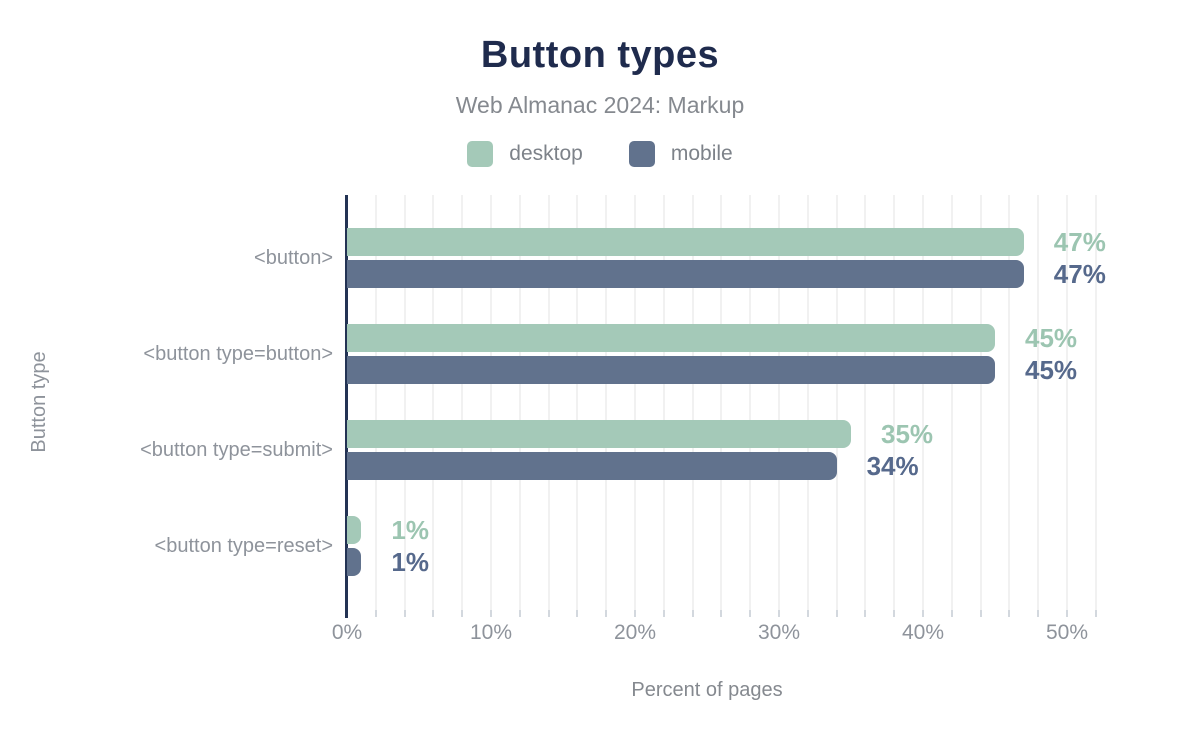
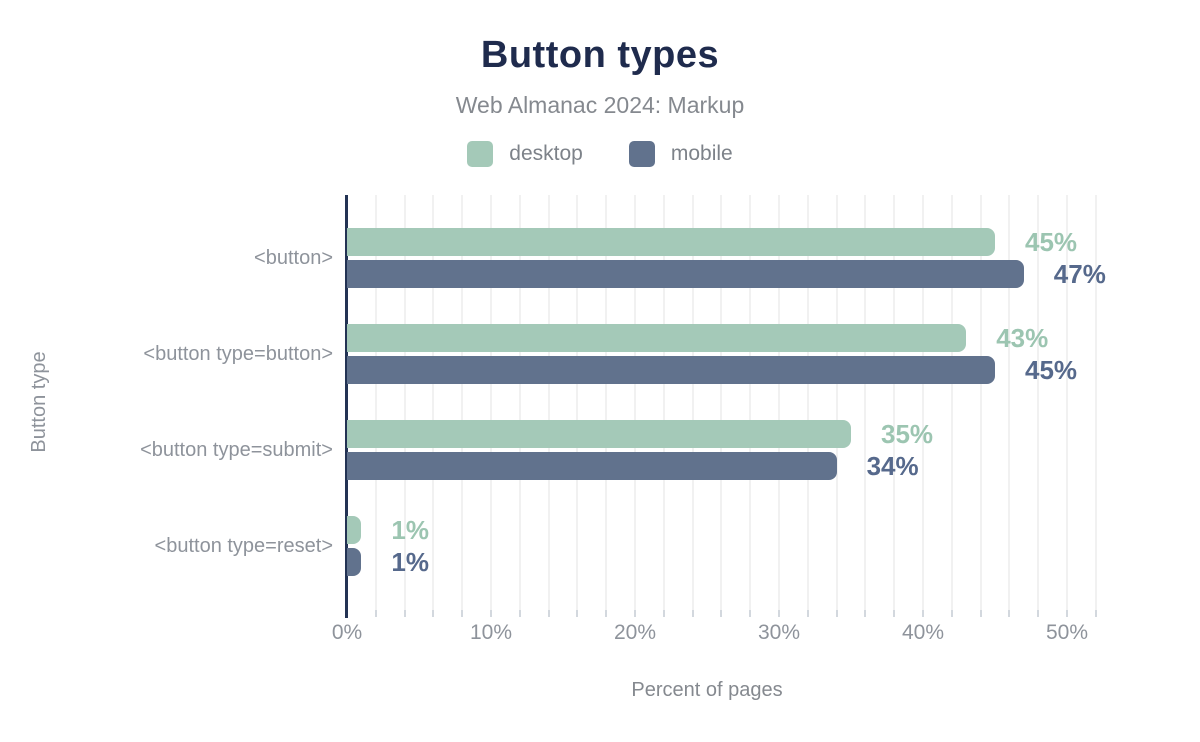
desktop/<button>: 47% -> 45%
desktop/<button type=button>: 45% -> 43%
